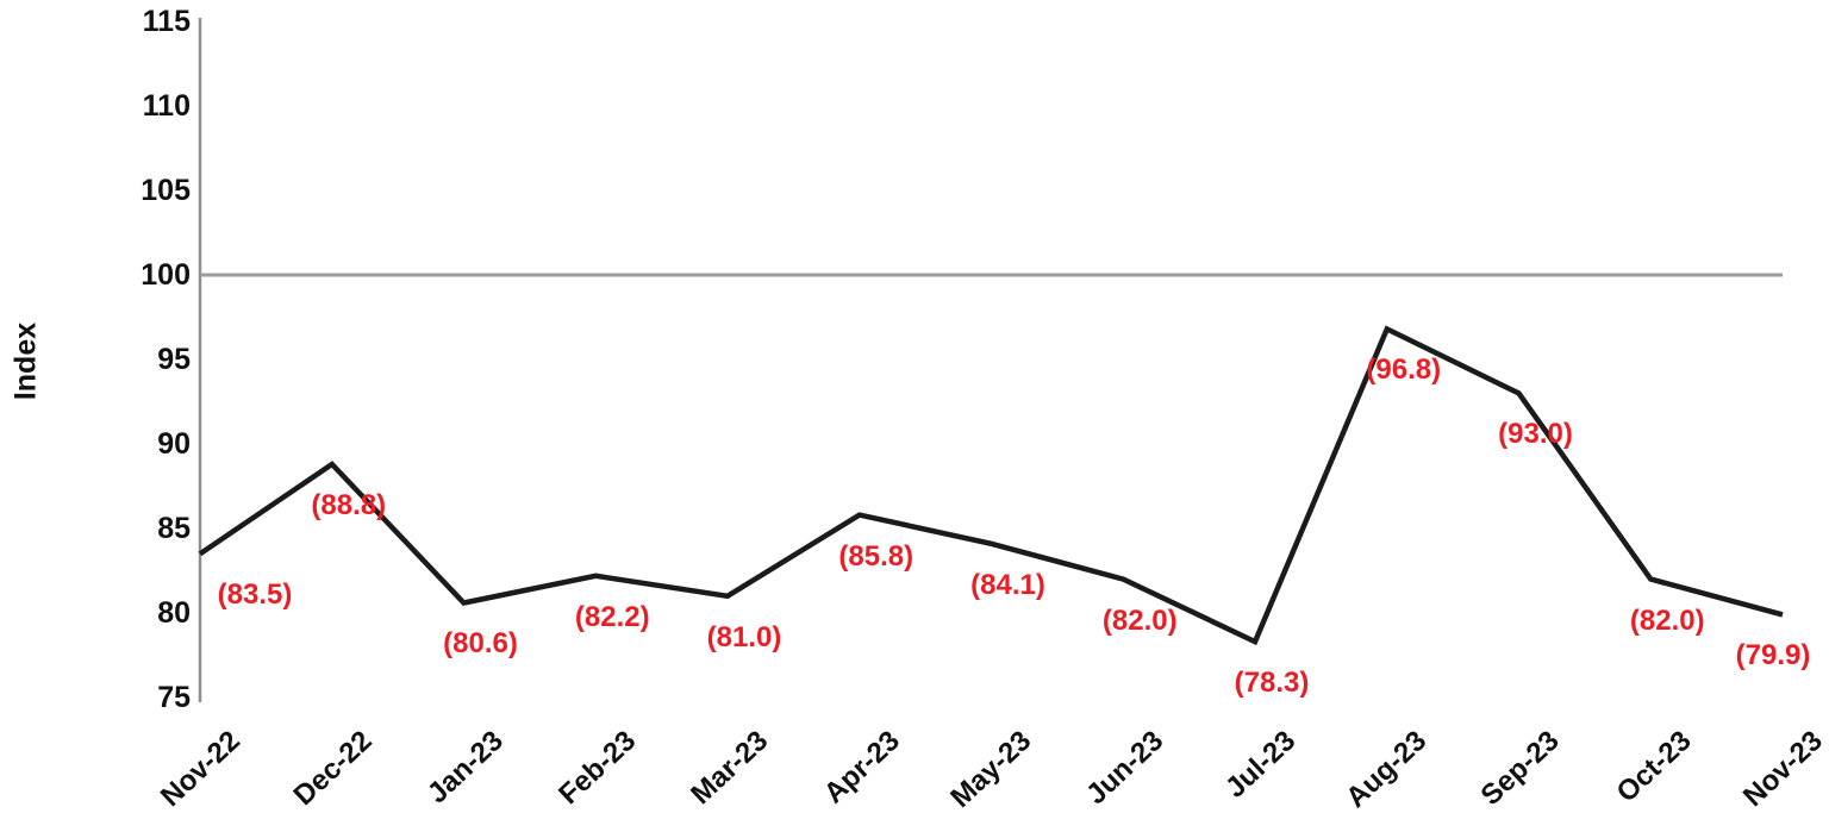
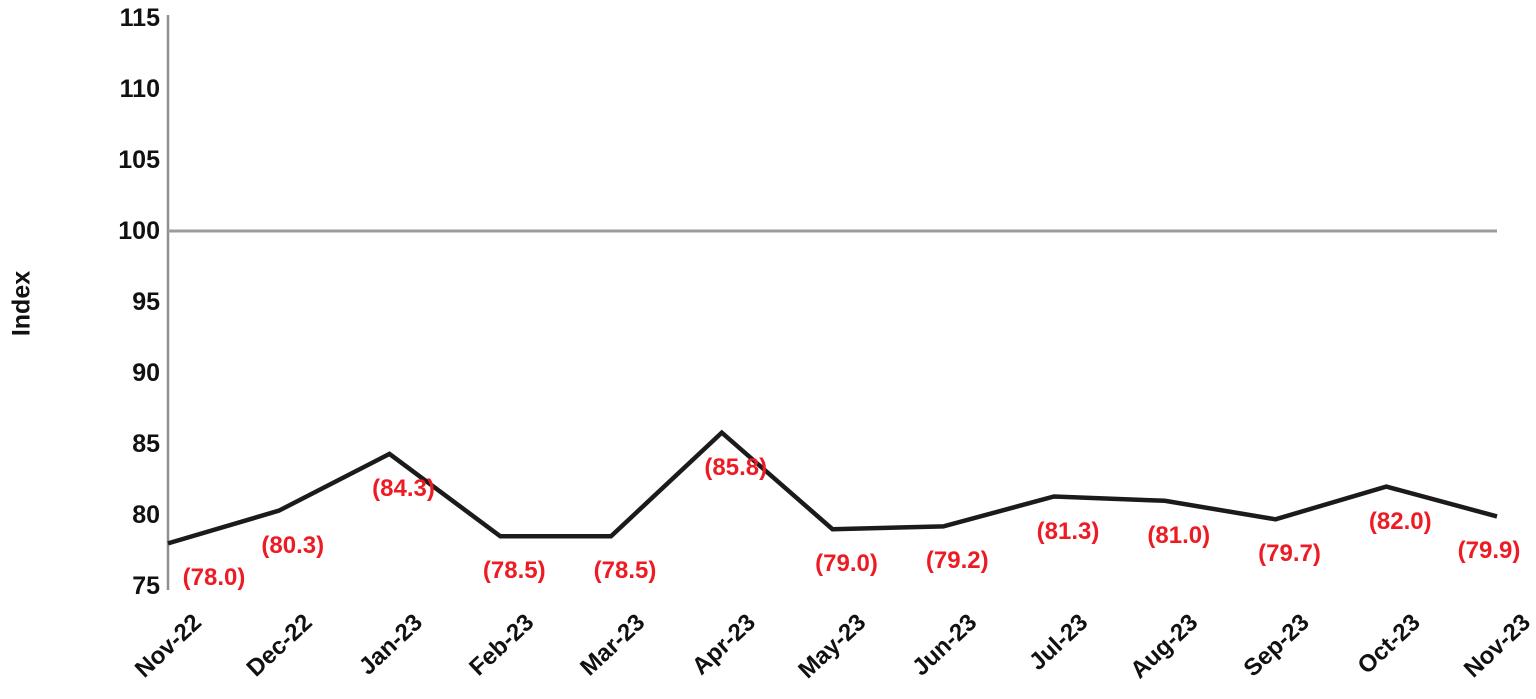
Nov-22: 83.5 -> 78.0
Dec-22: 88.8 -> 80.3
Jan-23: 80.6 -> 84.3
Feb-23: 82.2 -> 78.5
Mar-23: 81.0 -> 78.5
May-23: 84.1 -> 79.0
Jun-23: 82.0 -> 79.2
Jul-23: 78.3 -> 81.3
Aug-23: 96.8 -> 81.0
Sep-23: 93.0 -> 79.7
